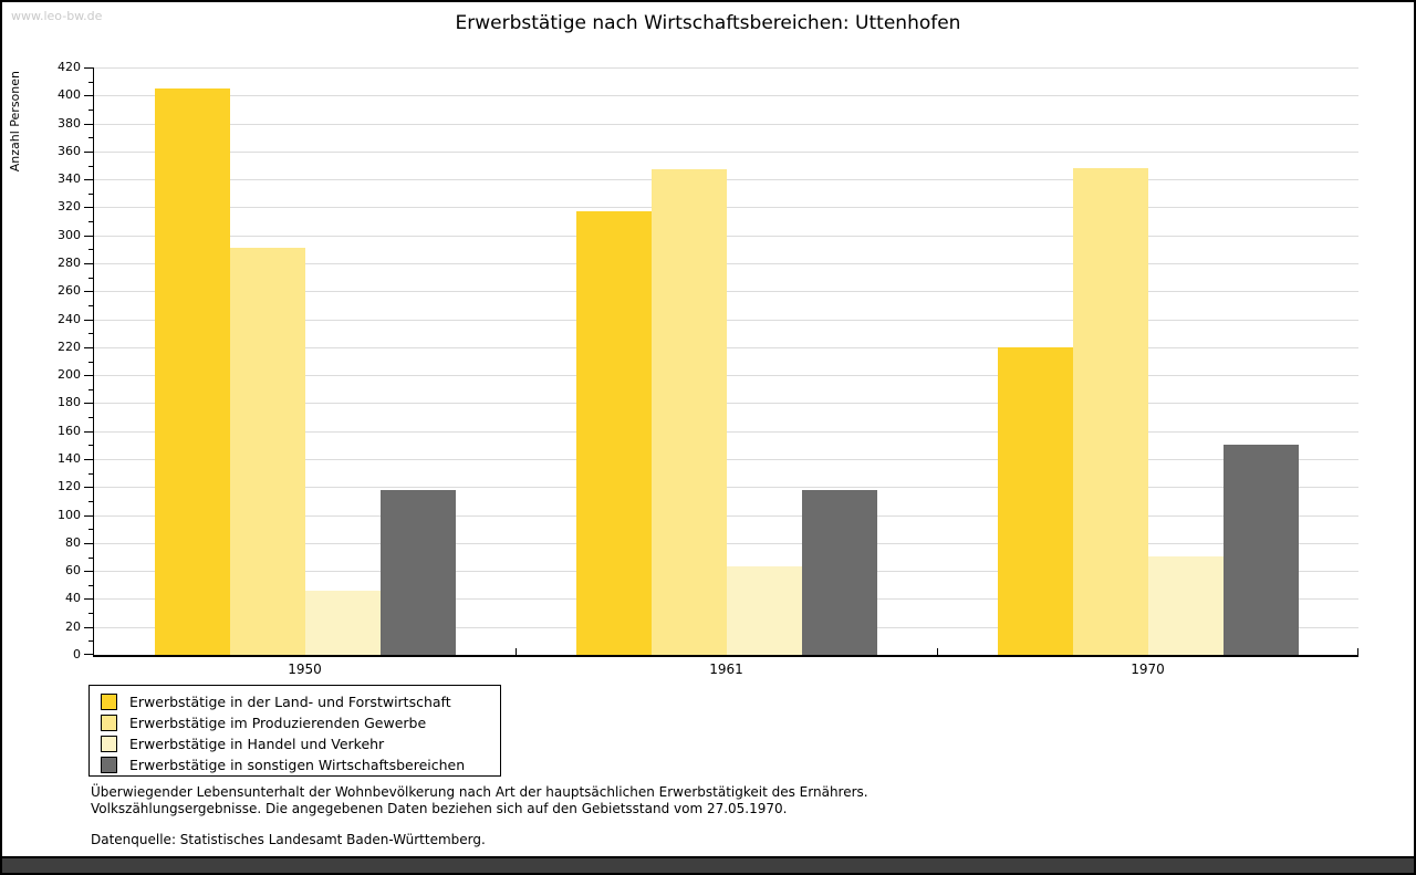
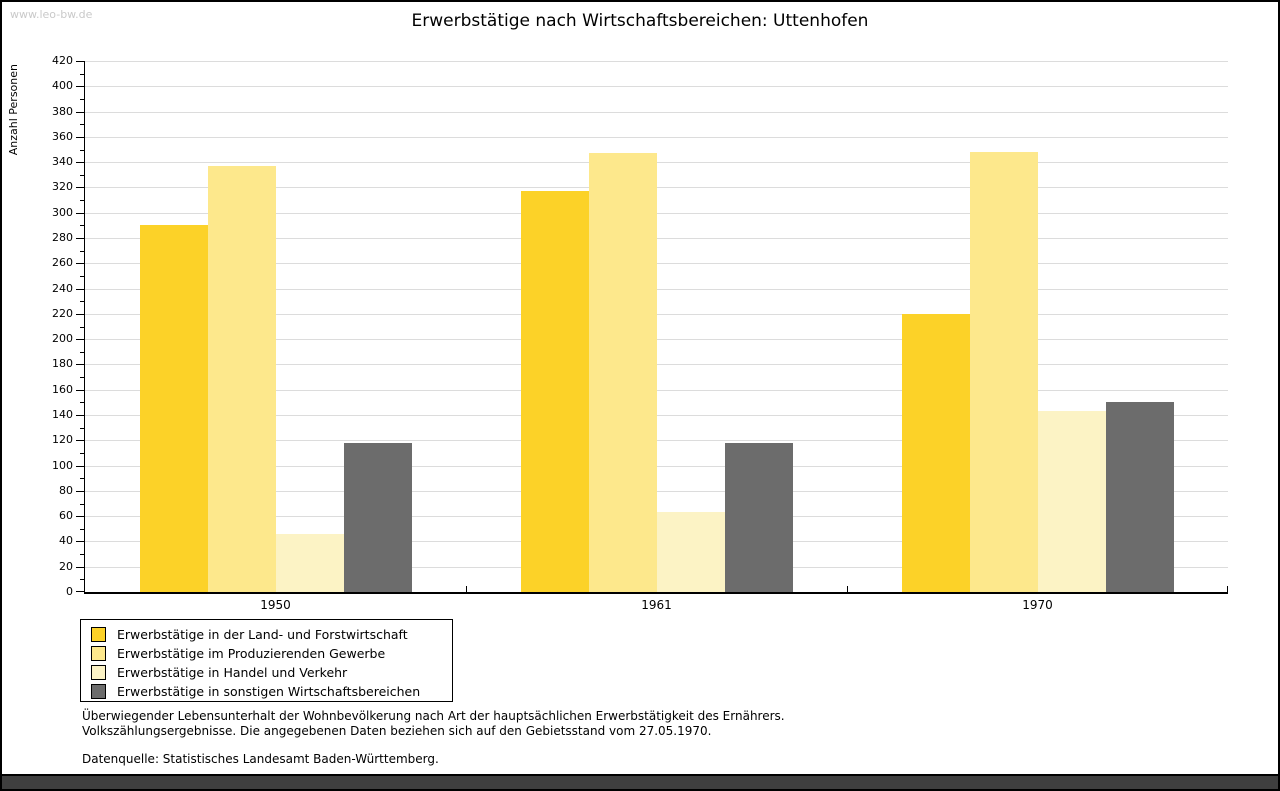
Erwerbstätige in der Land- und Forstwirtschaft/1950: 405 -> 290
Erwerbstätige im Produzierenden Gewerbe/1950: 291 -> 337
Erwerbstätige in Handel und Verkehr/1970: 70 -> 143
